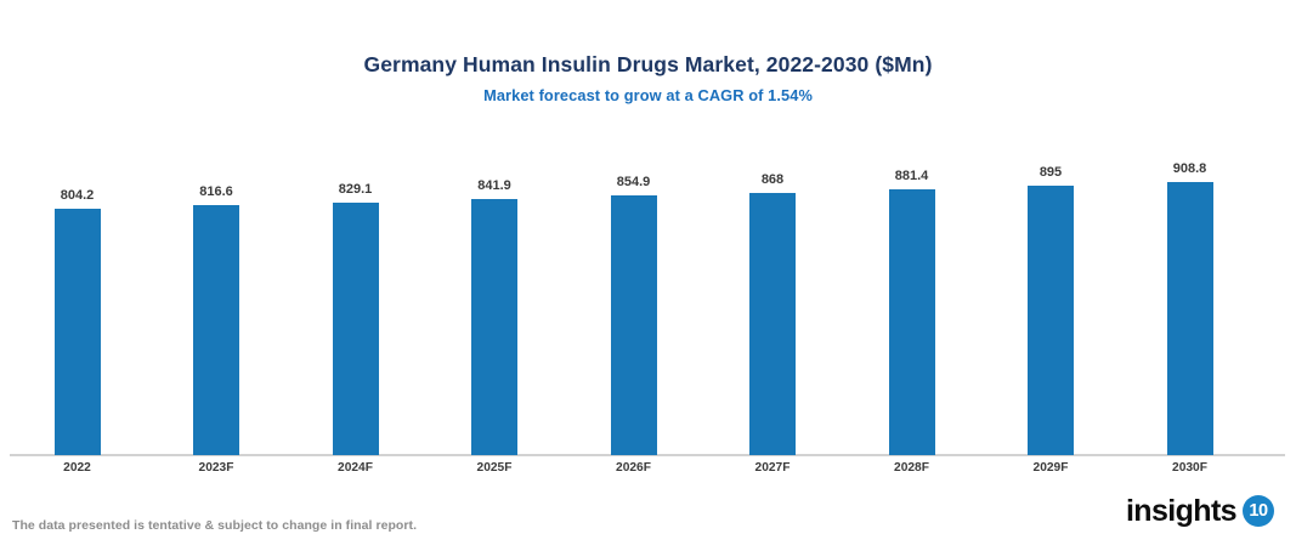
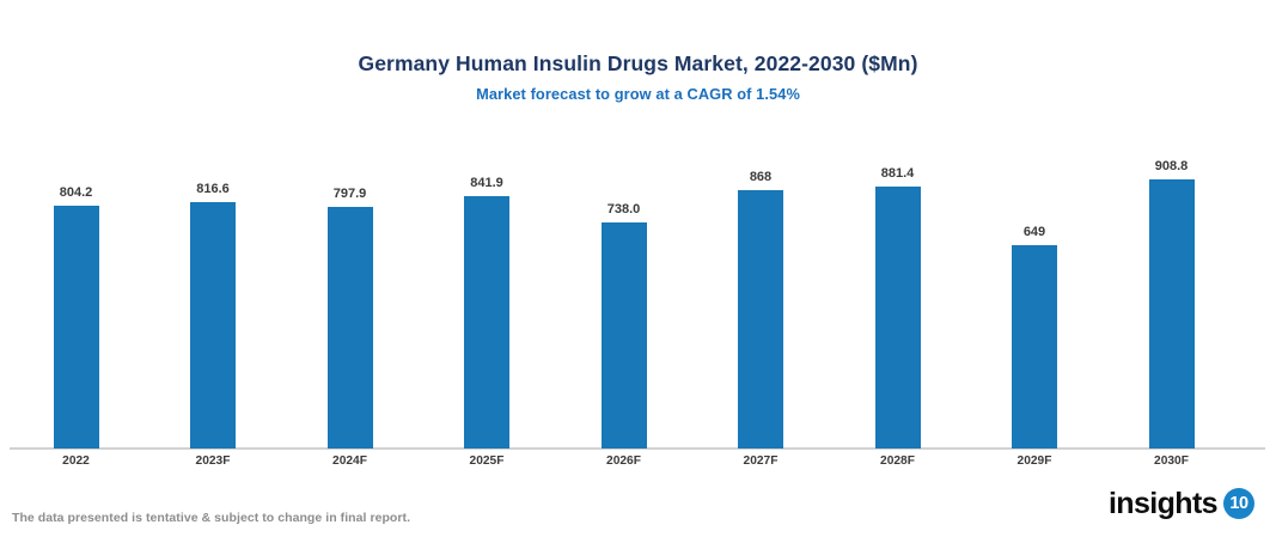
2024F: 829.1 -> 797.9
2026F: 854.9 -> 738.0
2029F: 895 -> 649
